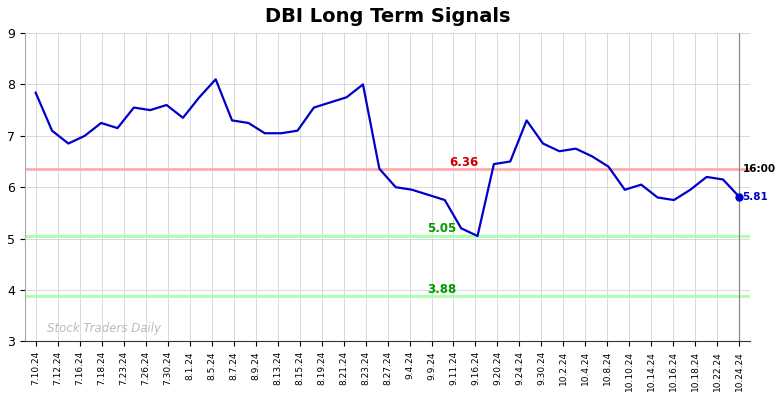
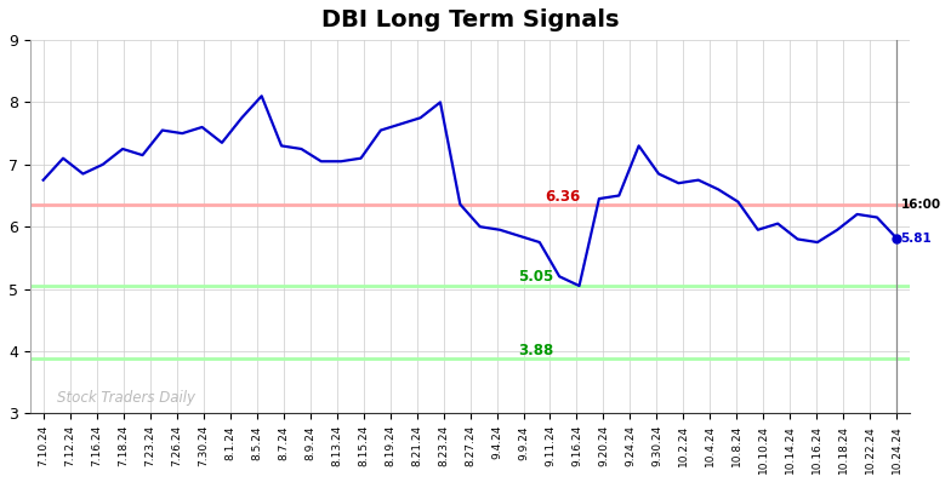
7.10.24: 7.84 -> 6.75
